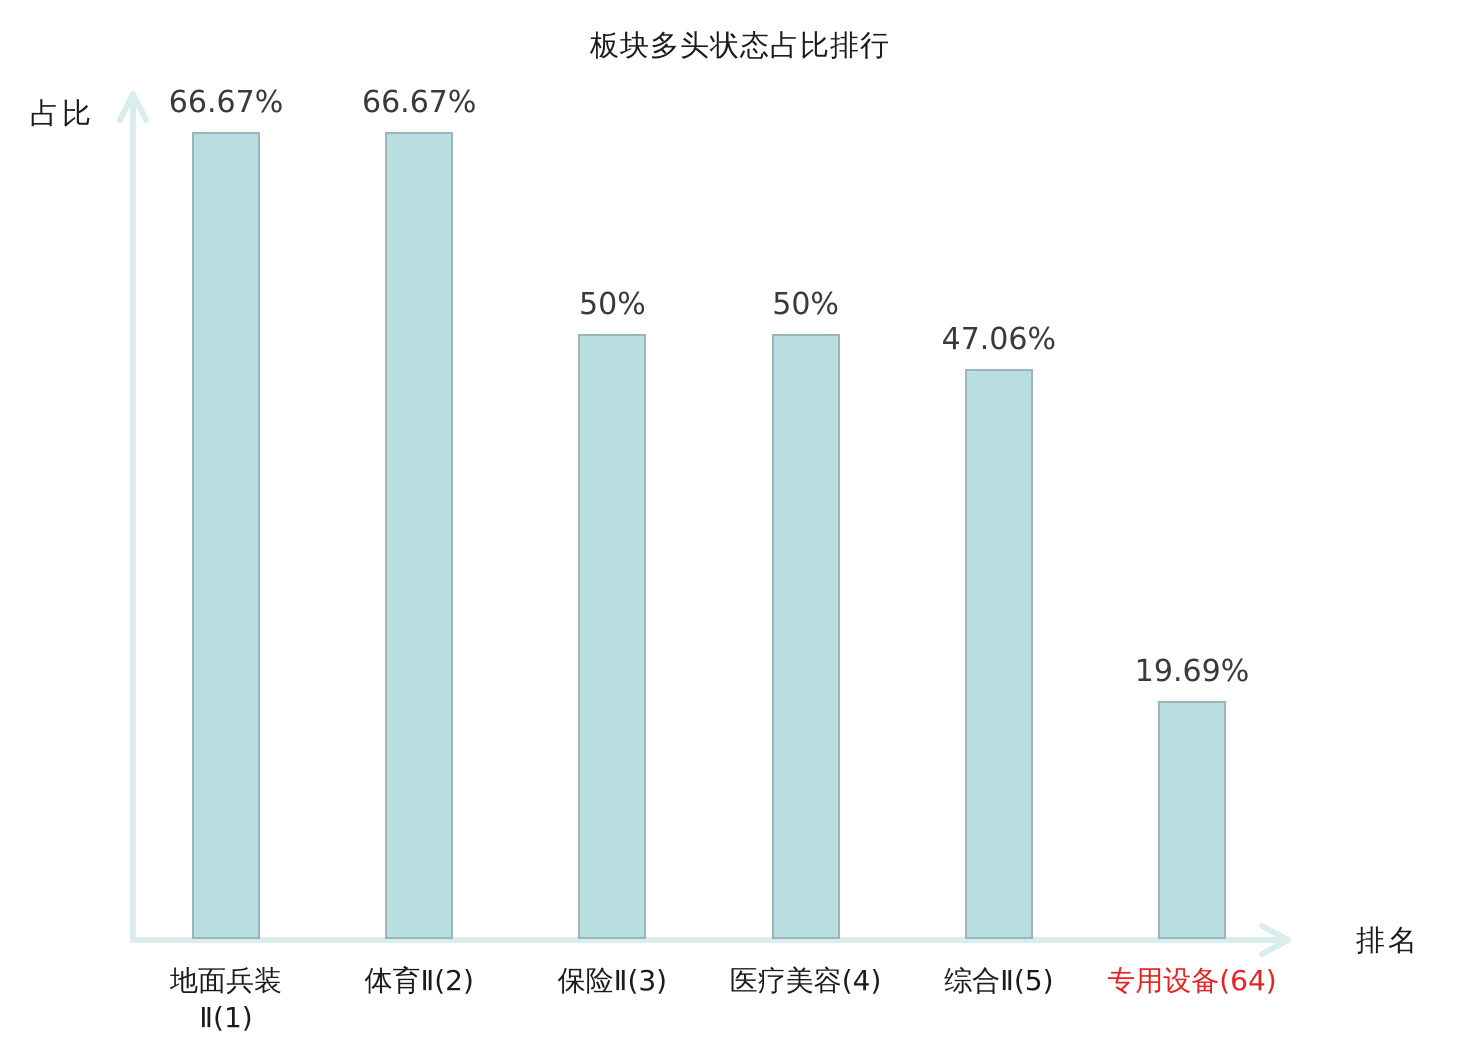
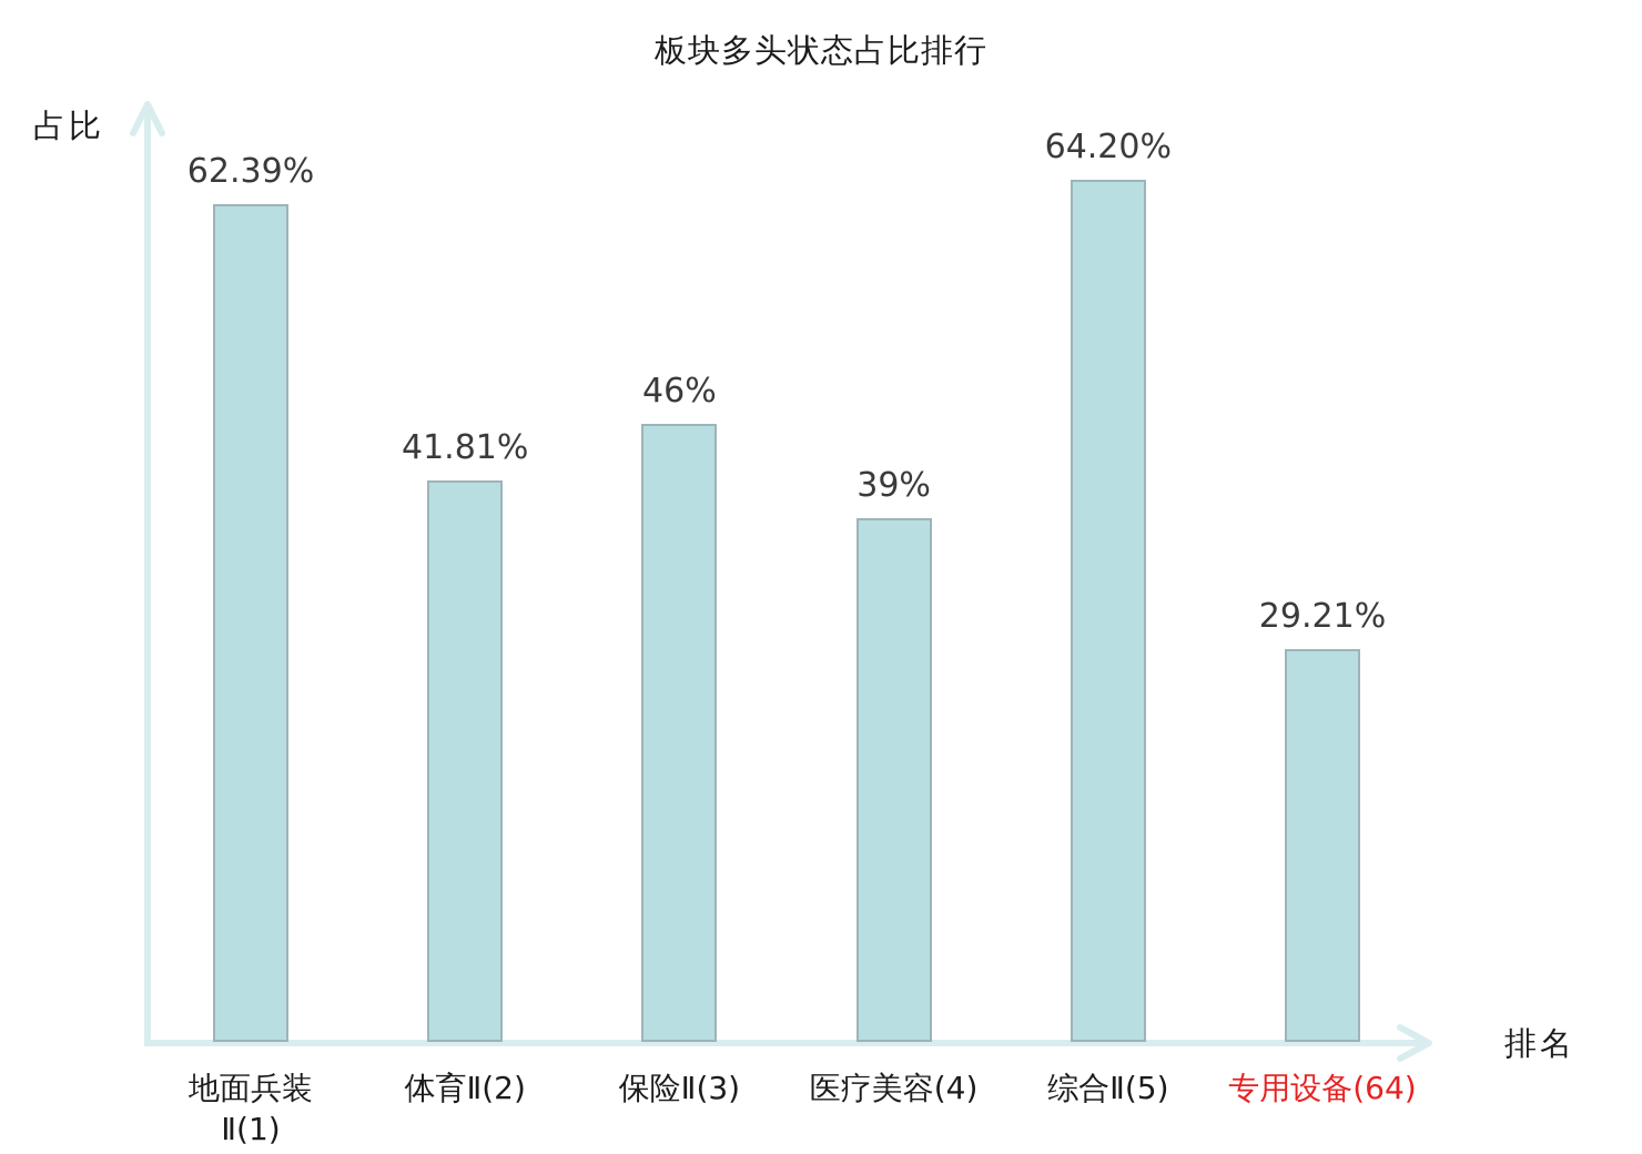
地面兵装 Ⅱ(1): 66.67% -> 62.39%
体育Ⅱ(2): 66.67% -> 41.81%
保险Ⅱ(3): 50% -> 46%
医疗美容(4): 50% -> 39%
综合Ⅱ(5): 47.06% -> 64.20%
专用设备(64): 19.69% -> 29.21%
